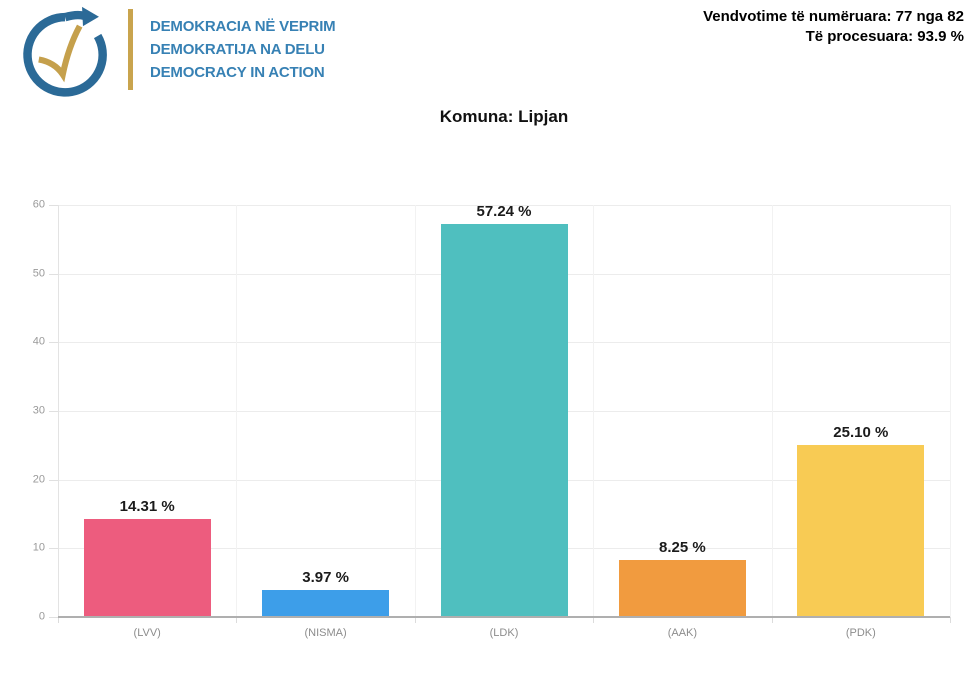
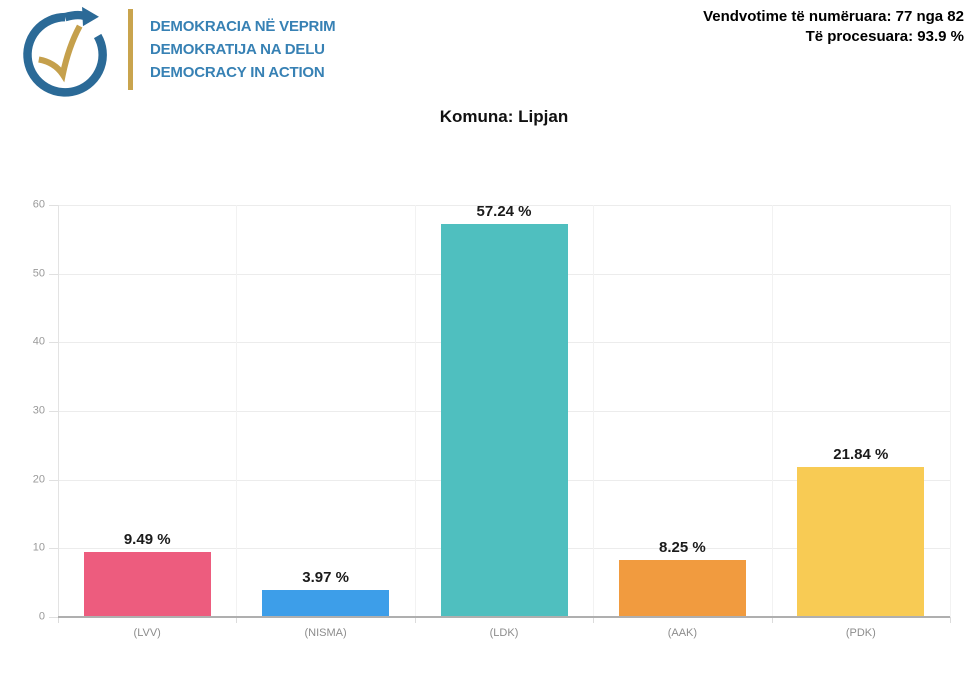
(LVV): 14.31 -> 9.49
(PDK): 25.10 -> 21.84
